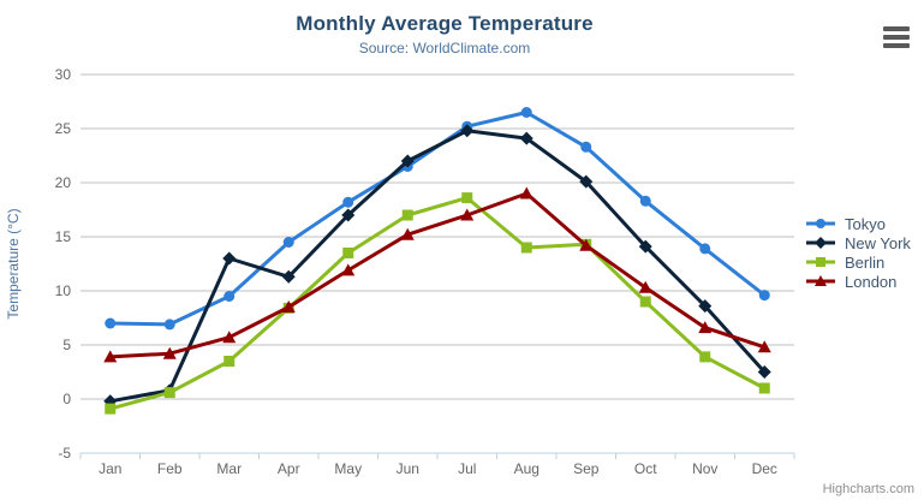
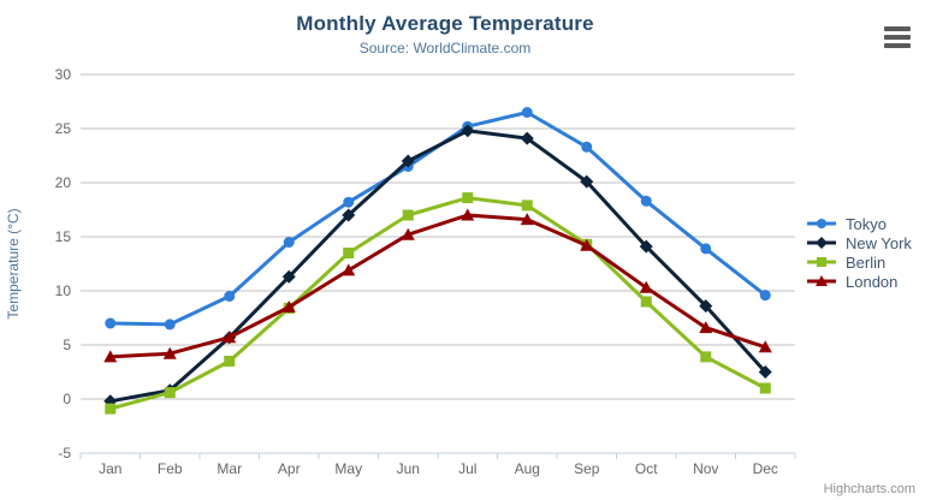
New York/Mar: 13 -> 6
Berlin/Aug: 14 -> 18
London/Aug: 19 -> 17
